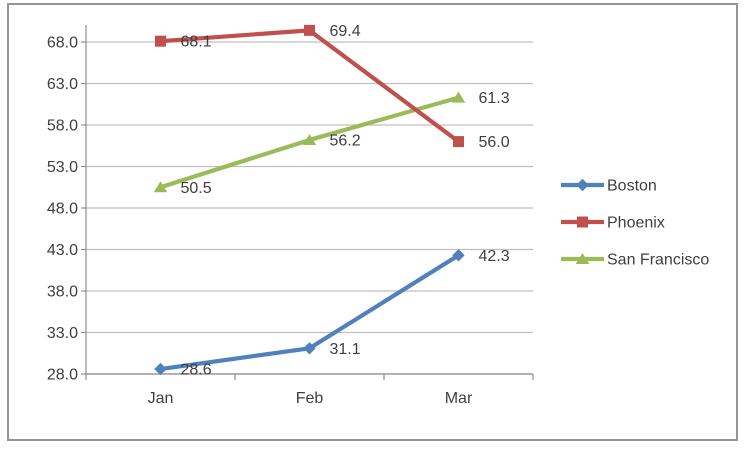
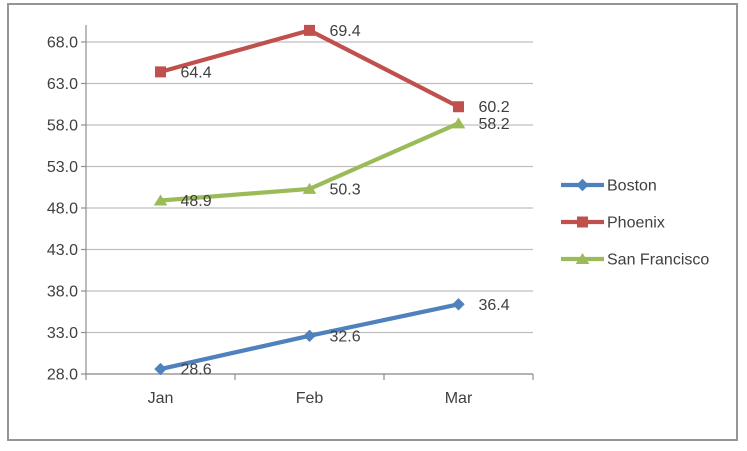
Phoenix/Jan: 68.1 -> 64.4
San Francisco/Jan: 50.5 -> 48.9
Boston/Feb: 31.1 -> 32.6
San Francisco/Feb: 56.2 -> 50.3
Boston/Mar: 42.3 -> 36.4
Phoenix/Mar: 56.0 -> 60.2
San Francisco/Mar: 61.3 -> 58.2
